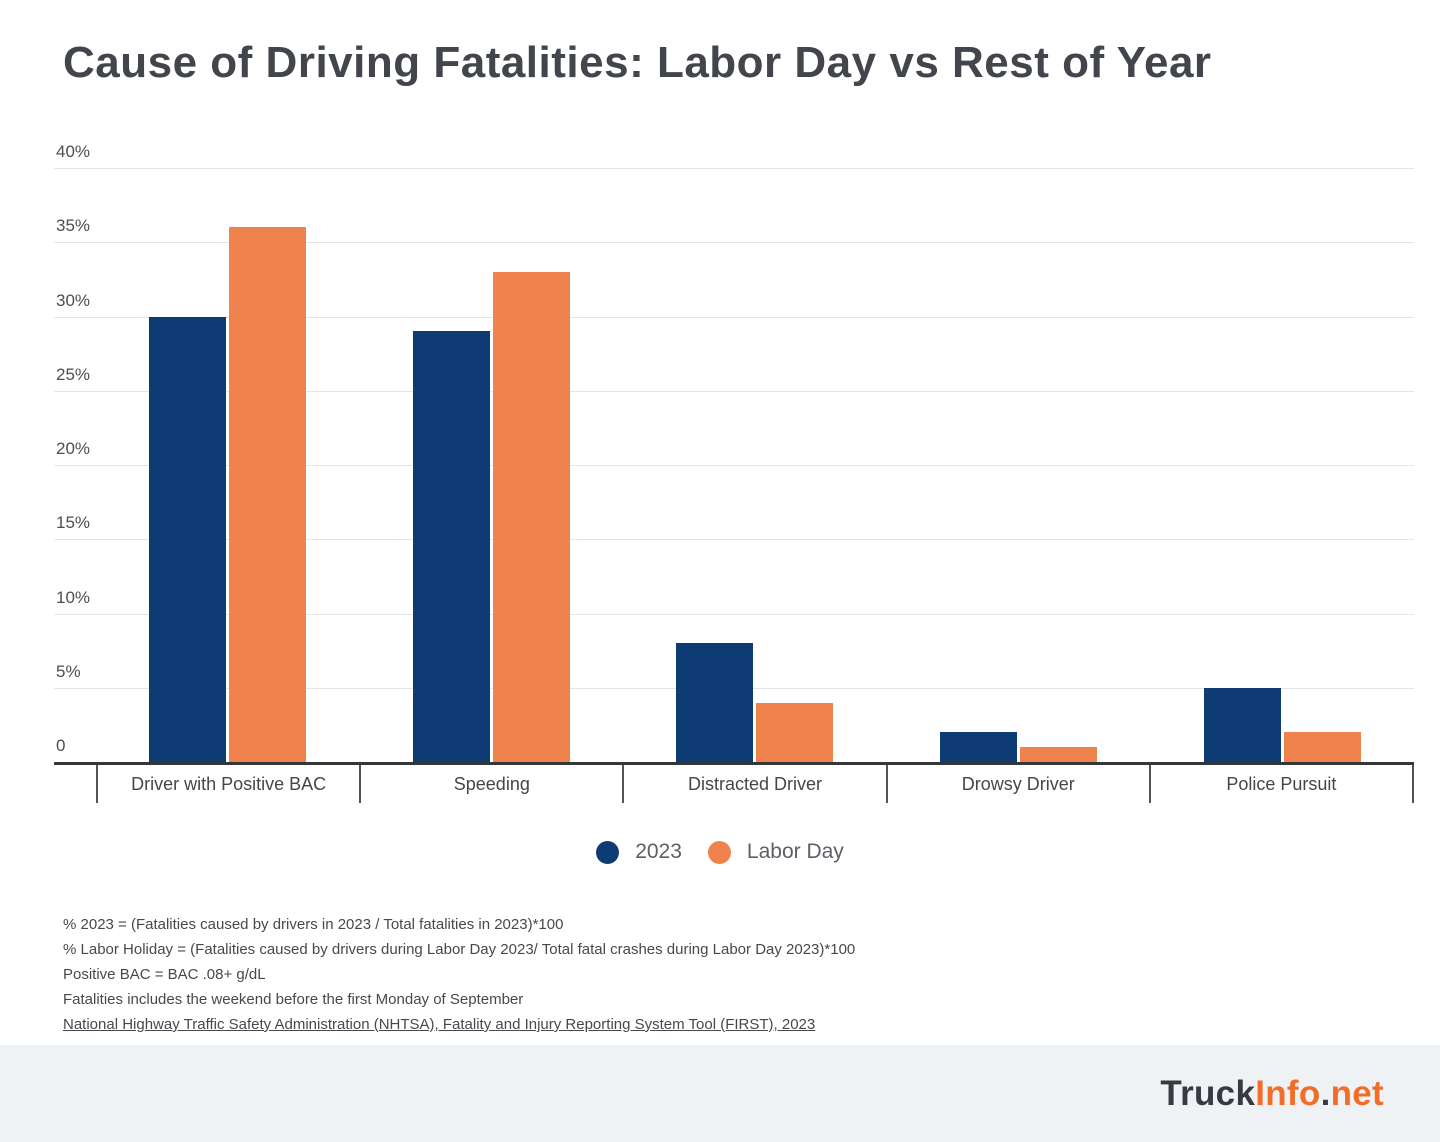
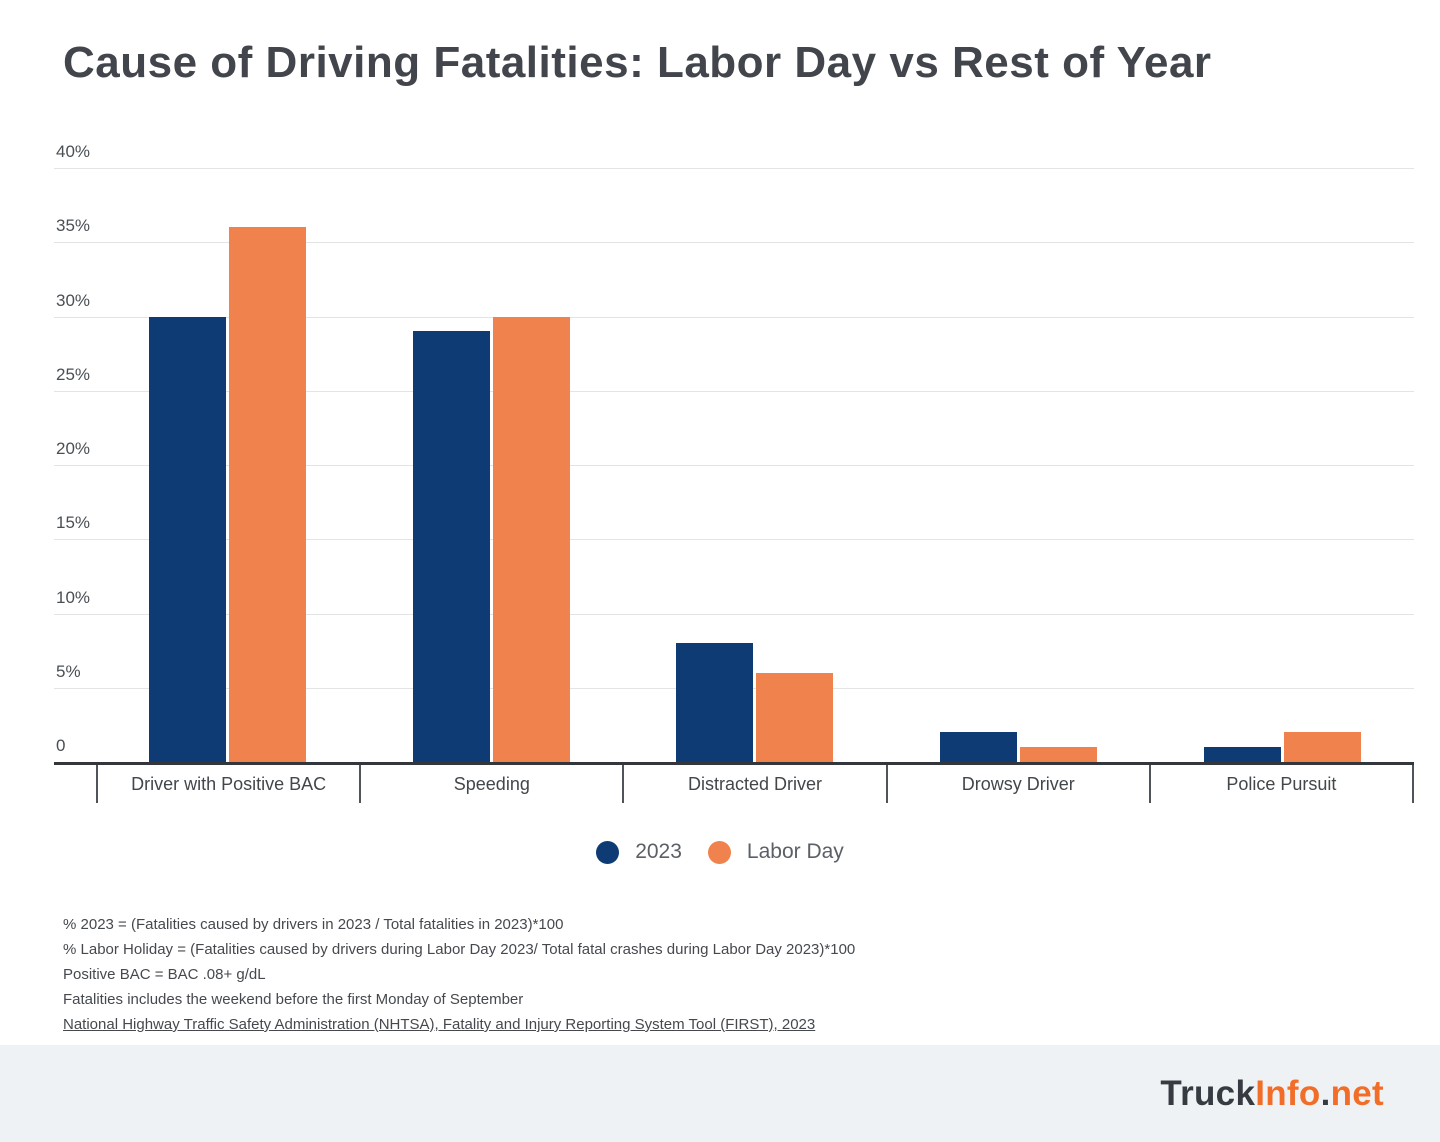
Labor Day/Speeding: 33% -> 30%
Labor Day/Distracted Driver: 4% -> 6%
2023/Police Pursuit: 5% -> 1%
